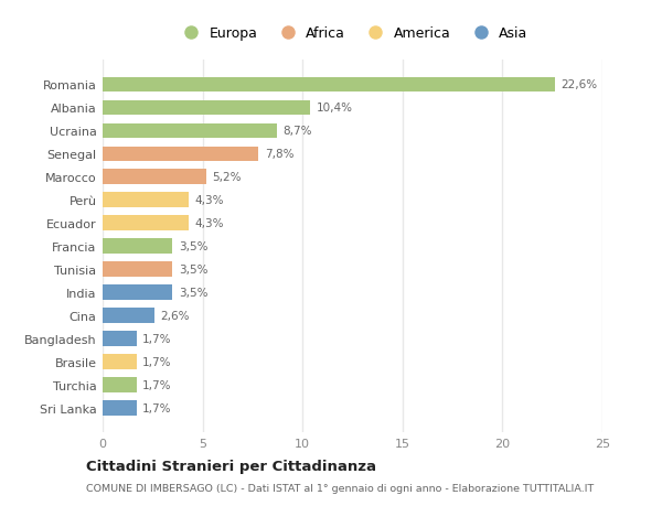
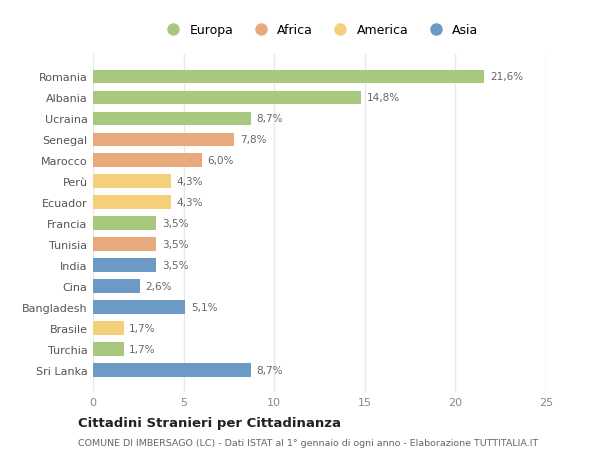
Romania: 22,6% -> 21,6%
Albania: 10,4% -> 14,8%
Marocco: 5,2% -> 6,0%
Bangladesh: 1,7% -> 5,1%
Sri Lanka: 1,7% -> 8,7%
